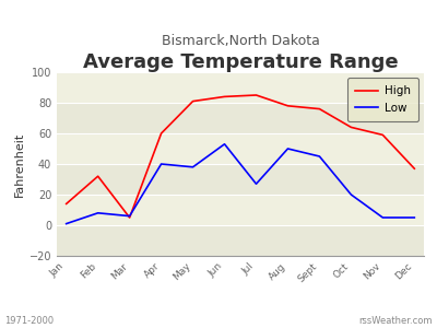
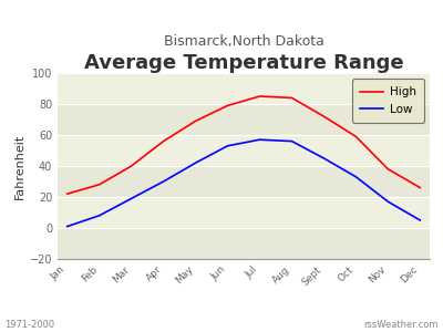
High/Jan: 14 -> 22
High/Feb: 32 -> 28
High/Mar: 5 -> 40
Low/Mar: 6 -> 19
High/Apr: 60 -> 56
Low/Apr: 40 -> 30
High/May: 81 -> 69
Low/May: 38 -> 42
High/Jun: 84 -> 79
Low/Jul: 27 -> 57
High/Aug: 78 -> 84
Low/Aug: 50 -> 56
High/Sept: 76 -> 72
High/Oct: 64 -> 59
Low/Oct: 20 -> 33
High/Nov: 59 -> 38
Low/Nov: 5 -> 17
High/Dec: 37 -> 26
